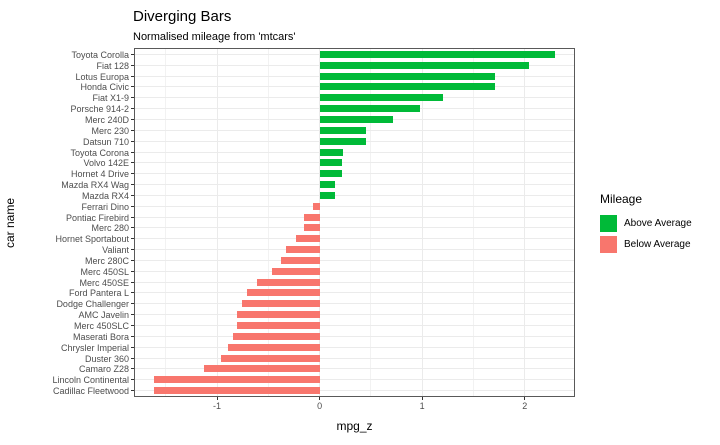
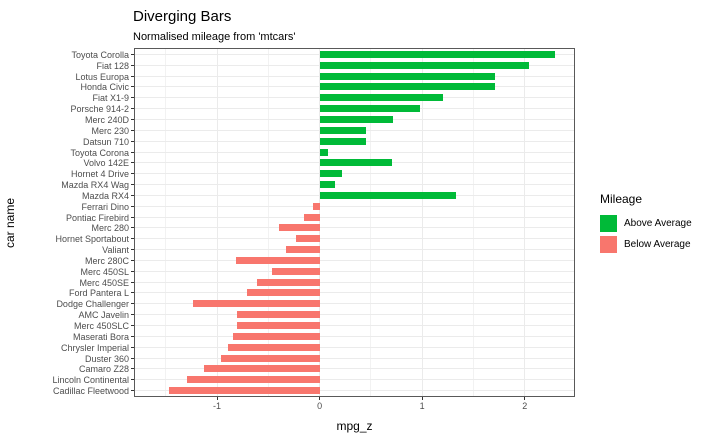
Toyota Corona: 0.23 -> 0.08
Volvo 142E: 0.22 -> 0.71
Mazda RX4: 0.15 -> 1.33
Merc 280: -0.15 -> -0.40
Merc 280C: -0.38 -> -0.82
Dodge Challenger: -0.76 -> -1.23
Lincoln Continental: -1.61 -> -1.29
Cadillac Fleetwood: -1.61 -> -1.47
